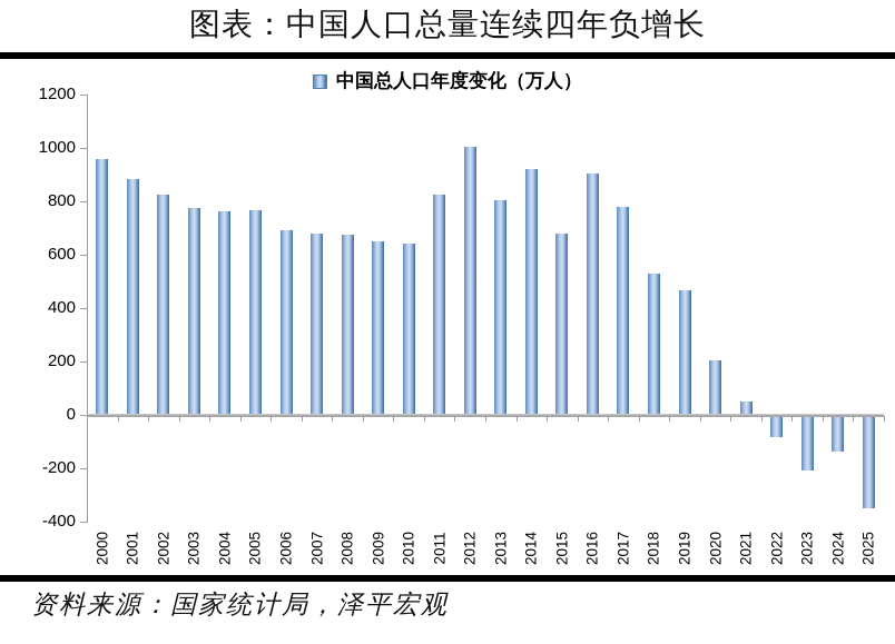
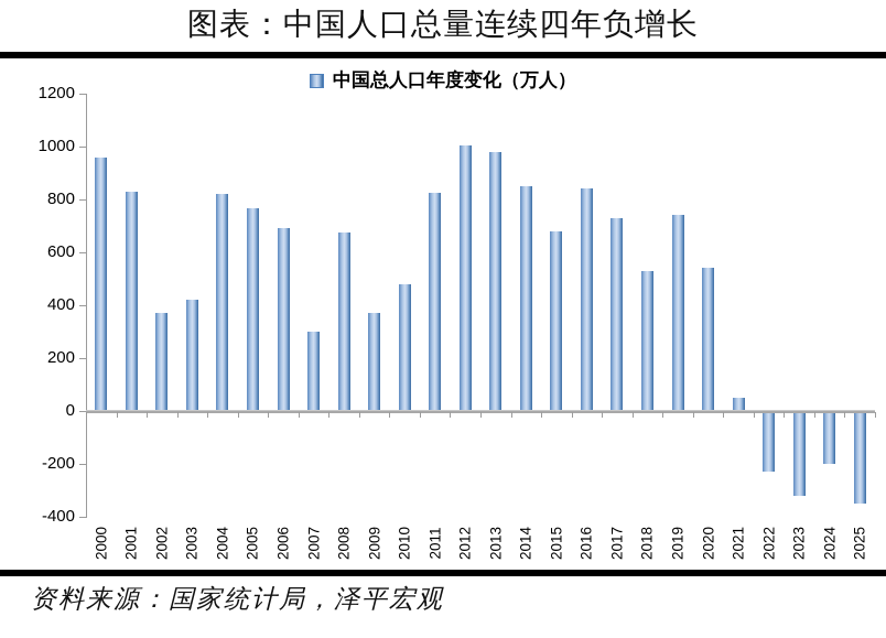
2001: 880 -> 830
2002: 830 -> 370
2003: 770 -> 420
2004: 760 -> 820
2007: 680 -> 300
2009: 650 -> 370
2010: 640 -> 480
2013: 800 -> 980
2014: 920 -> 850
2016: 910 -> 840
2017: 780 -> 730
2019: 470 -> 740
2020: 200 -> 540
2022: -80 -> -230
2023: -210 -> -320
2024: -140 -> -200
